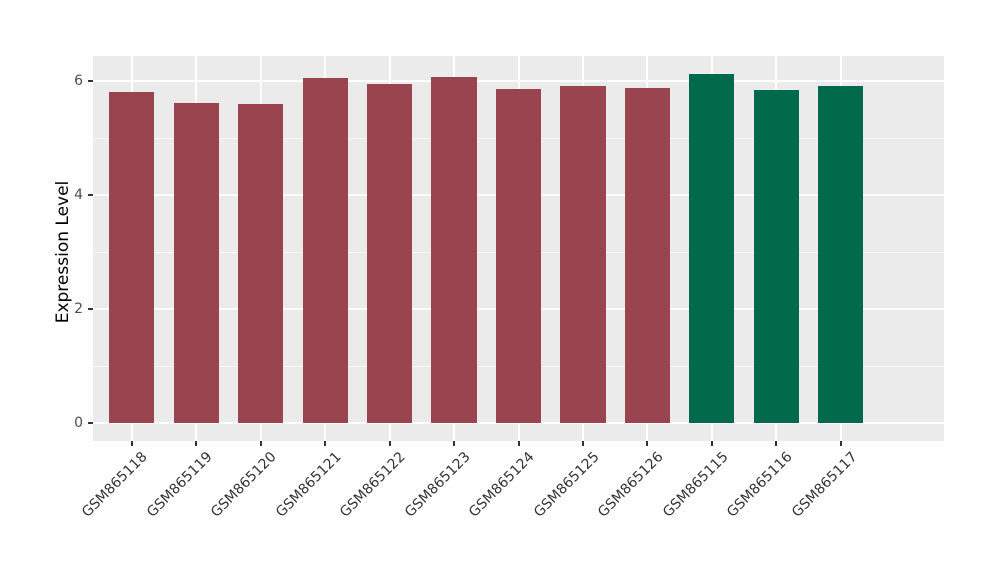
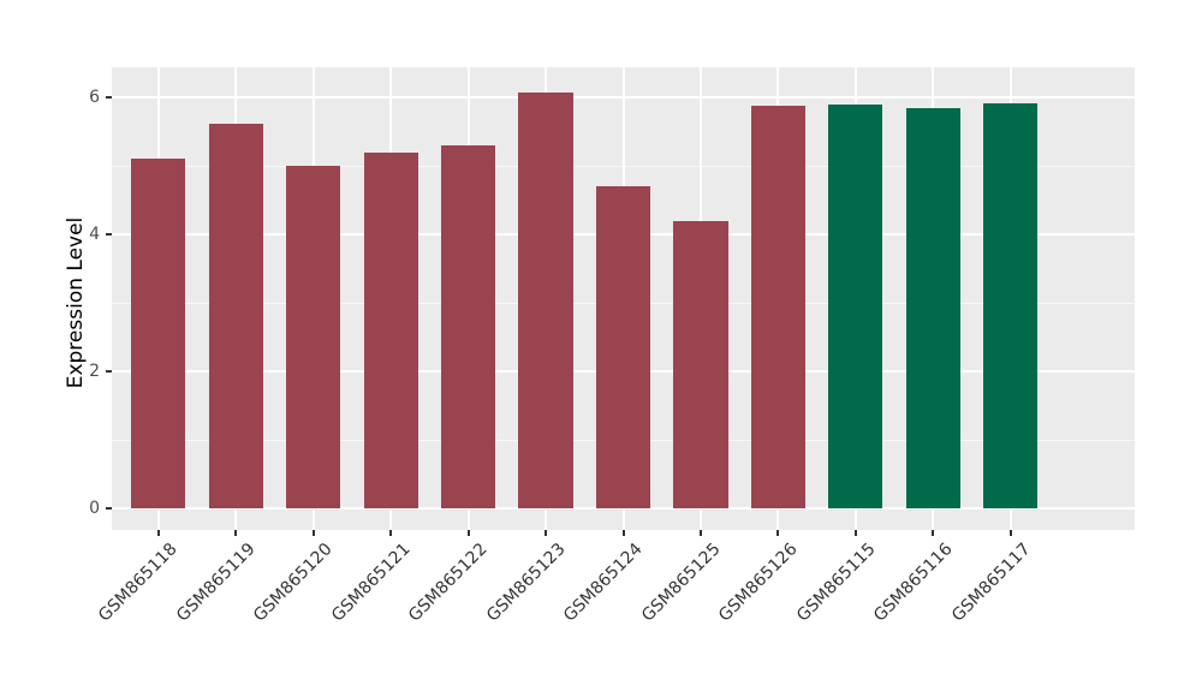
GSM865118: 5.8 -> 5.1
GSM865120: 5.6 -> 5.0
GSM865121: 6.0 -> 5.2
GSM865122: 6.0 -> 5.3
GSM865124: 5.9 -> 4.7
GSM865125: 5.9 -> 4.2
GSM865115: 6.1 -> 5.9
